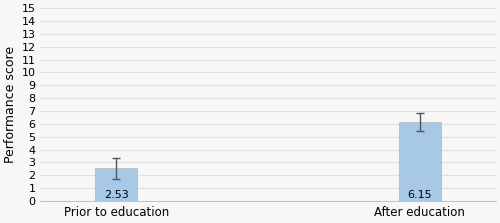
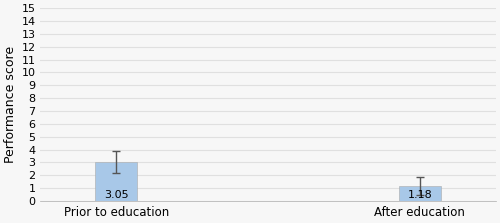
Prior to education: 2.53 -> 3.05
After education: 6.15 -> 1.18
